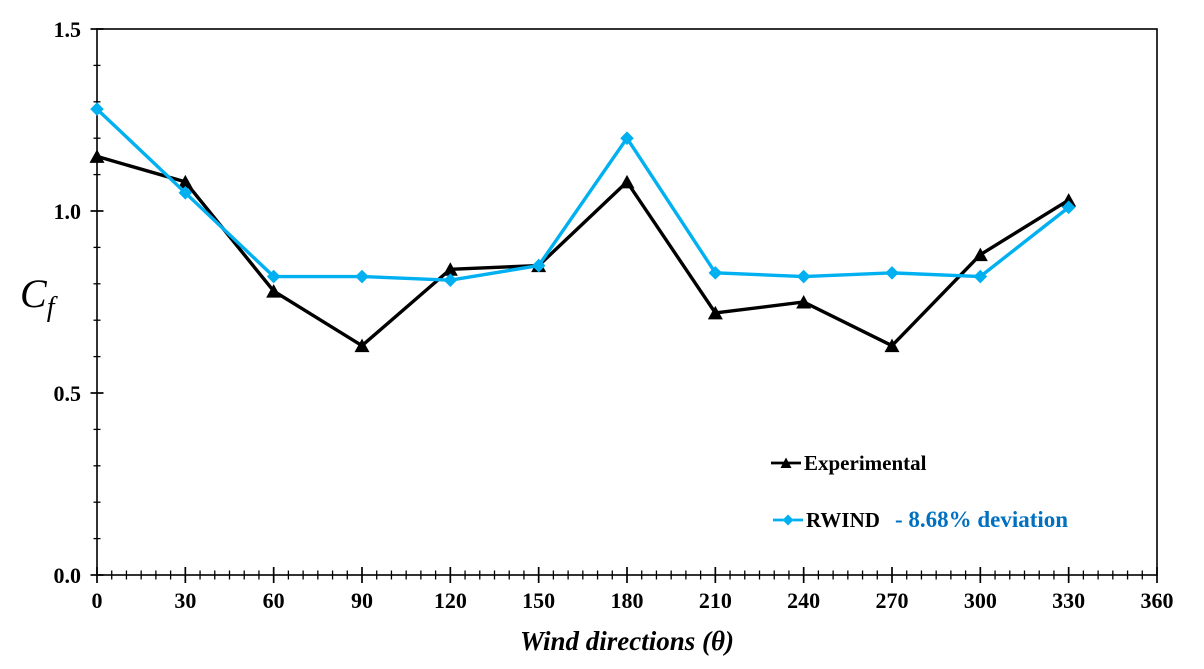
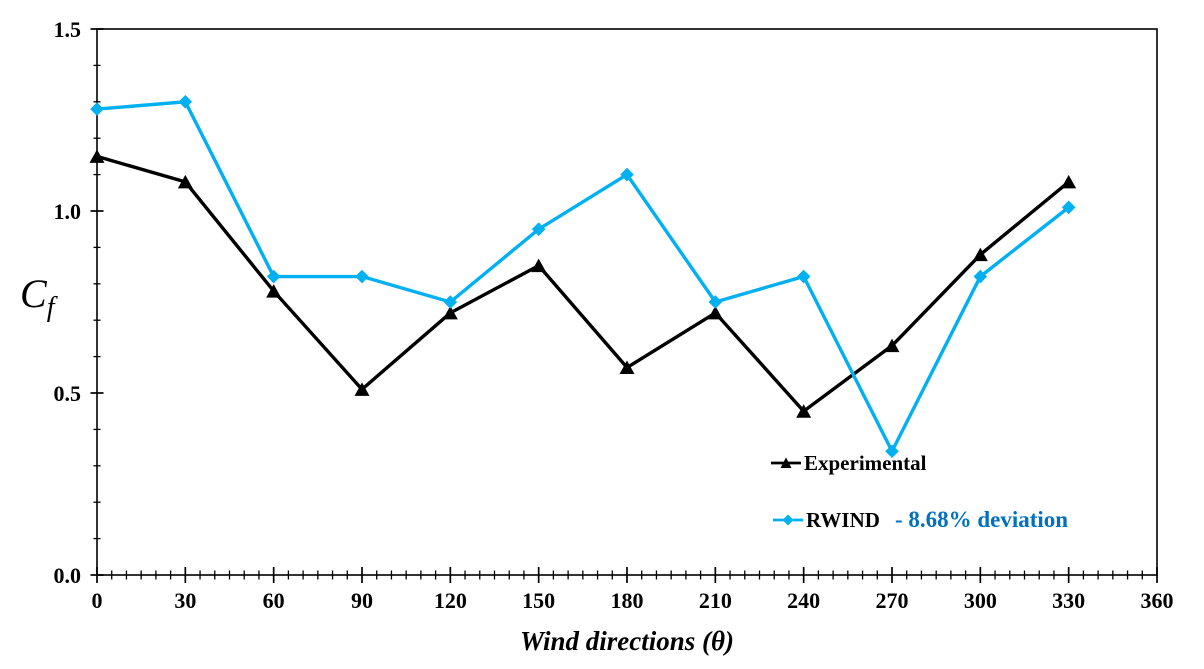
RWIND/30: 1.05 -> 1.30
Experimental/90: 0.63 -> 0.51
Experimental/120: 0.84 -> 0.72
RWIND/120: 0.81 -> 0.75
RWIND/150: 0.85 -> 0.95
Experimental/180: 1.08 -> 0.57
RWIND/180: 1.20 -> 1.10
RWIND/210: 0.83 -> 0.75
Experimental/240: 0.75 -> 0.45
RWIND/270: 0.83 -> 0.34
Experimental/330: 1.03 -> 1.08
